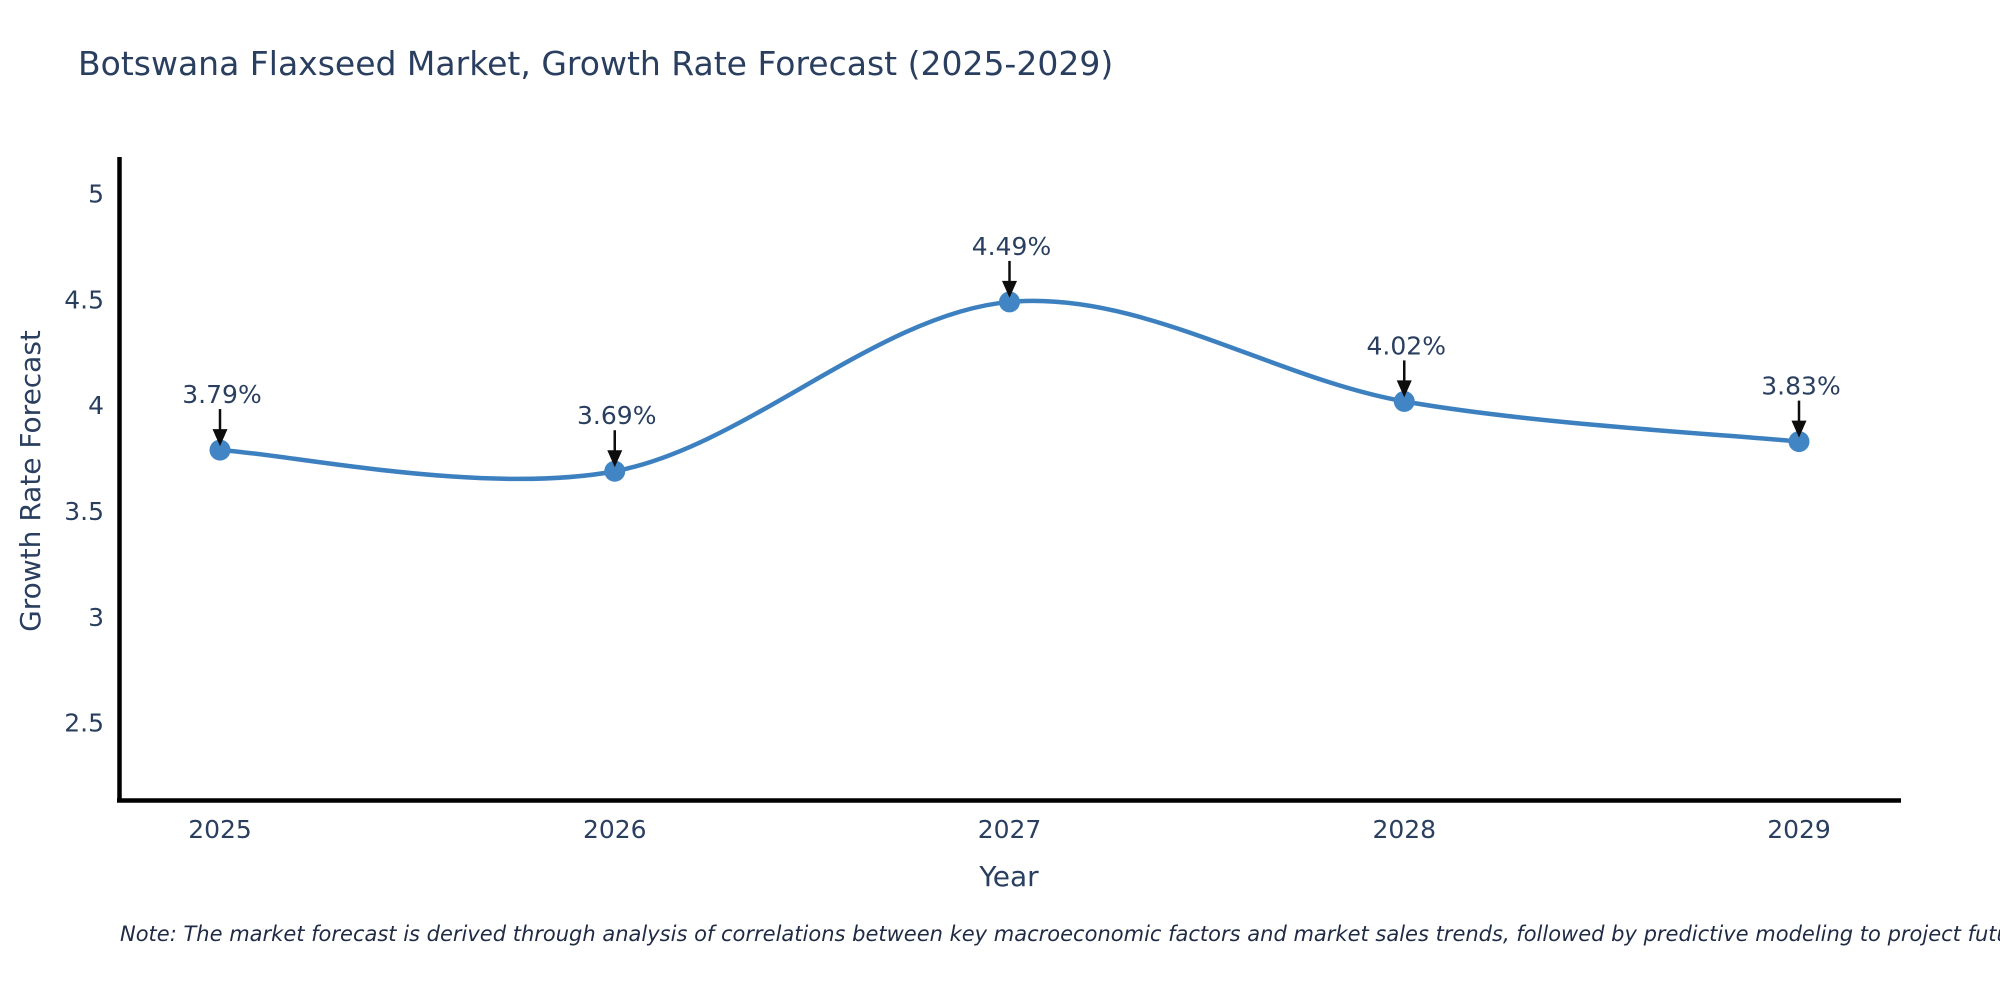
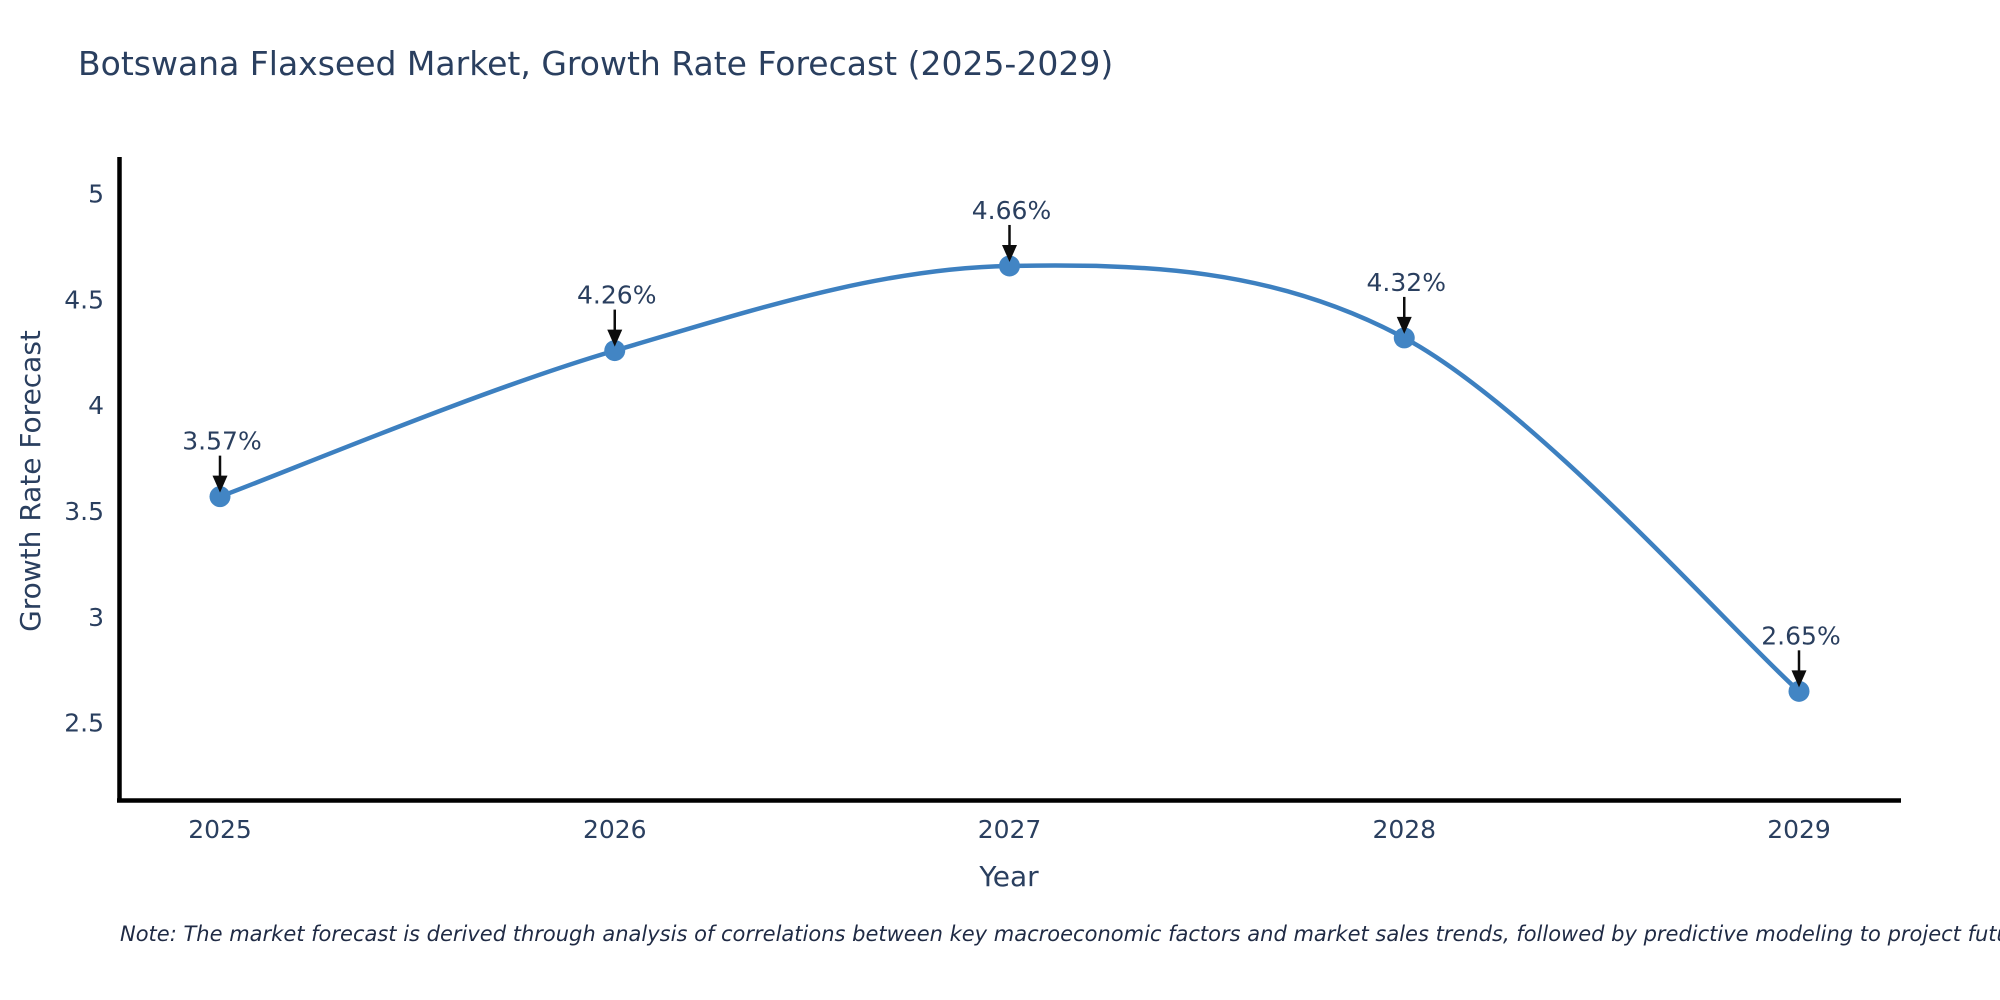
2025: 3.79% -> 3.57%
2026: 3.69% -> 4.26%
2027: 4.49% -> 4.66%
2028: 4.02% -> 4.32%
2029: 3.83% -> 2.65%
